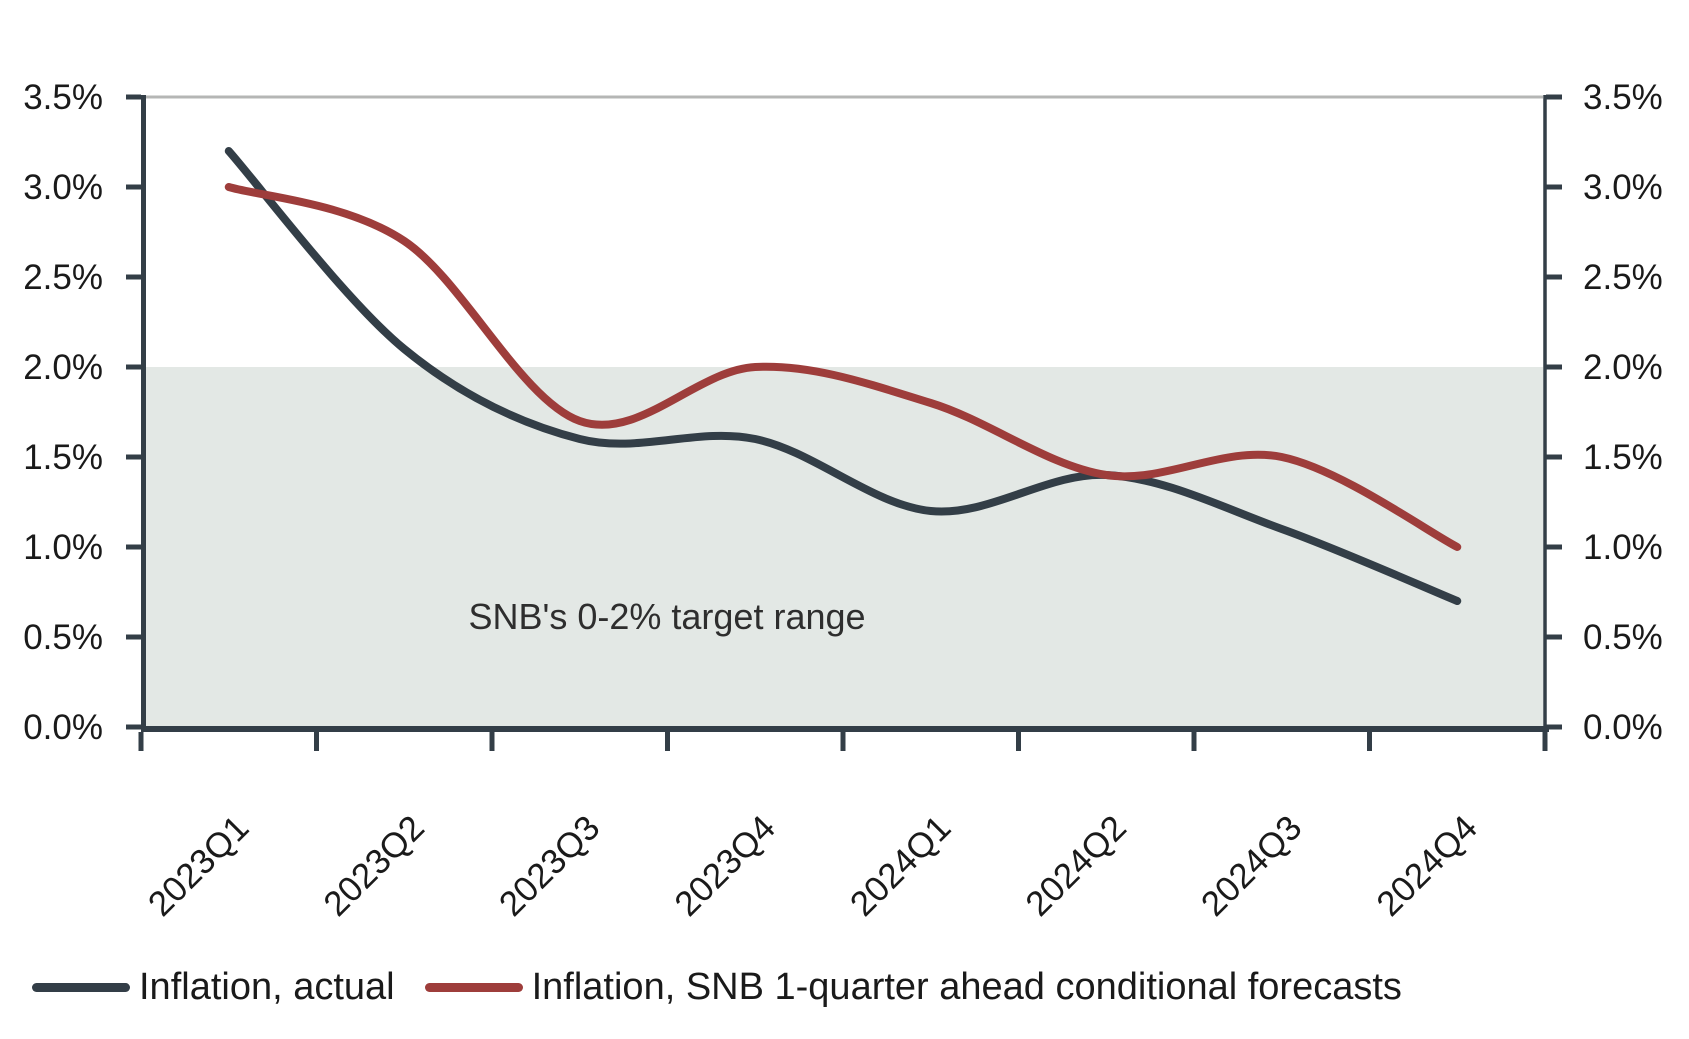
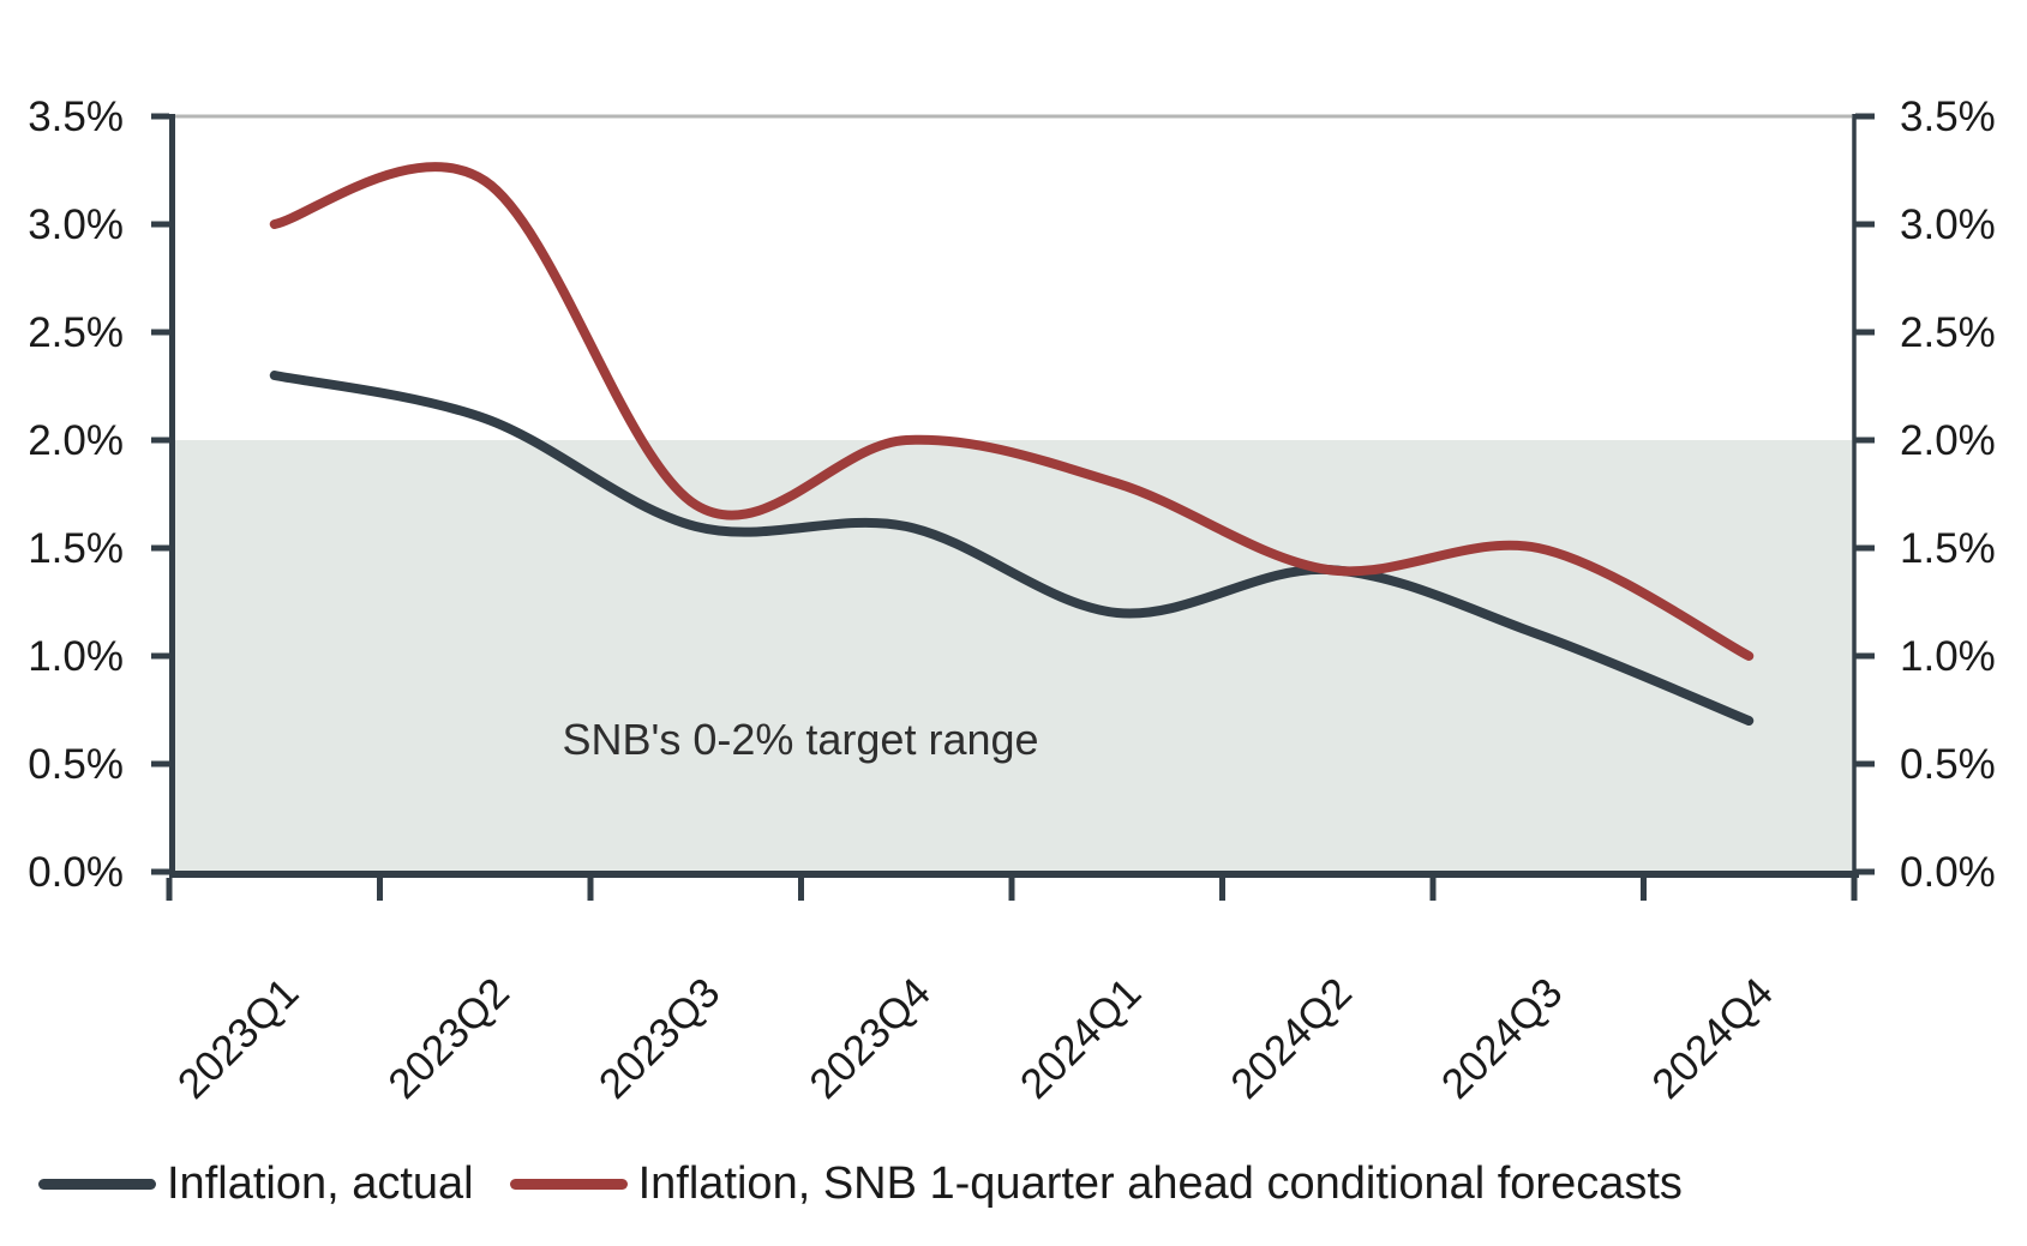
Inflation, actual/2023Q1: 3.2% -> 2.3%
Inflation, SNB 1-quarter ahead conditional forecasts/2023Q2: 2.7% -> 3.2%
